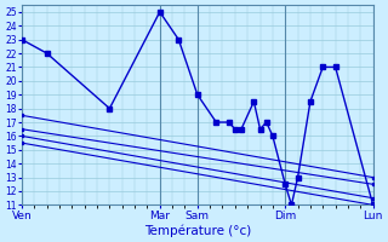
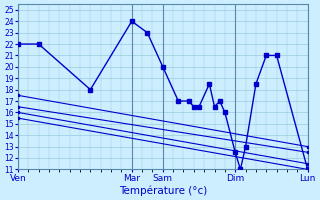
Ven: 23.0 -> 22.0
Mar: 25.0 -> 24.0
Sam: 19.0 -> 20.0
